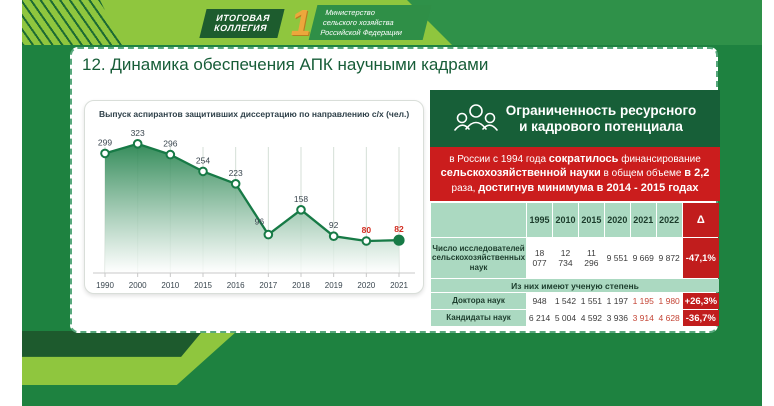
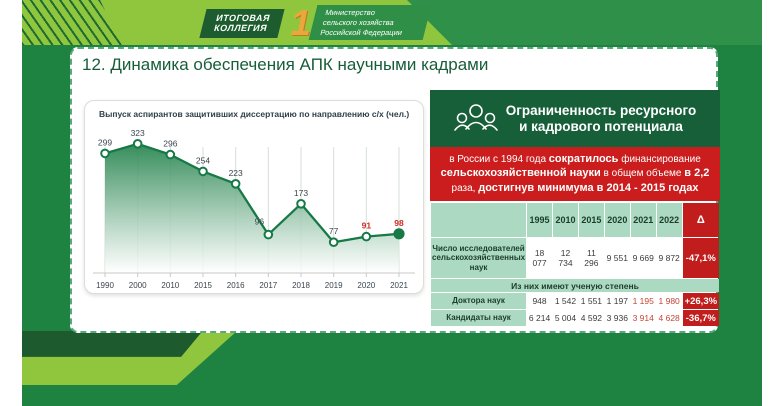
2018: 158 -> 173
2019: 92 -> 77
2020: 80 -> 91
2021: 82 -> 98
